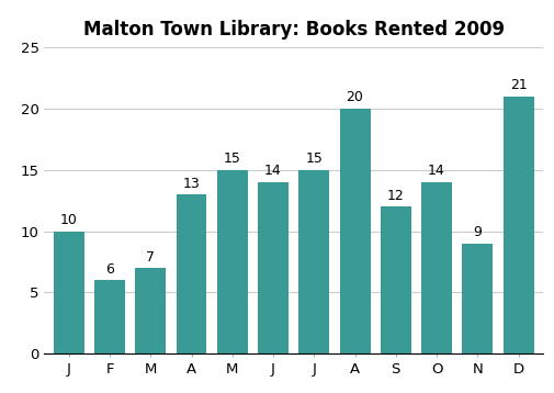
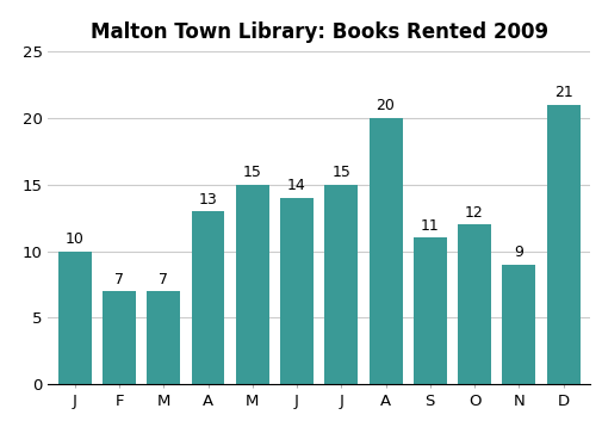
F: 6 -> 7
S: 12 -> 11
O: 14 -> 12
